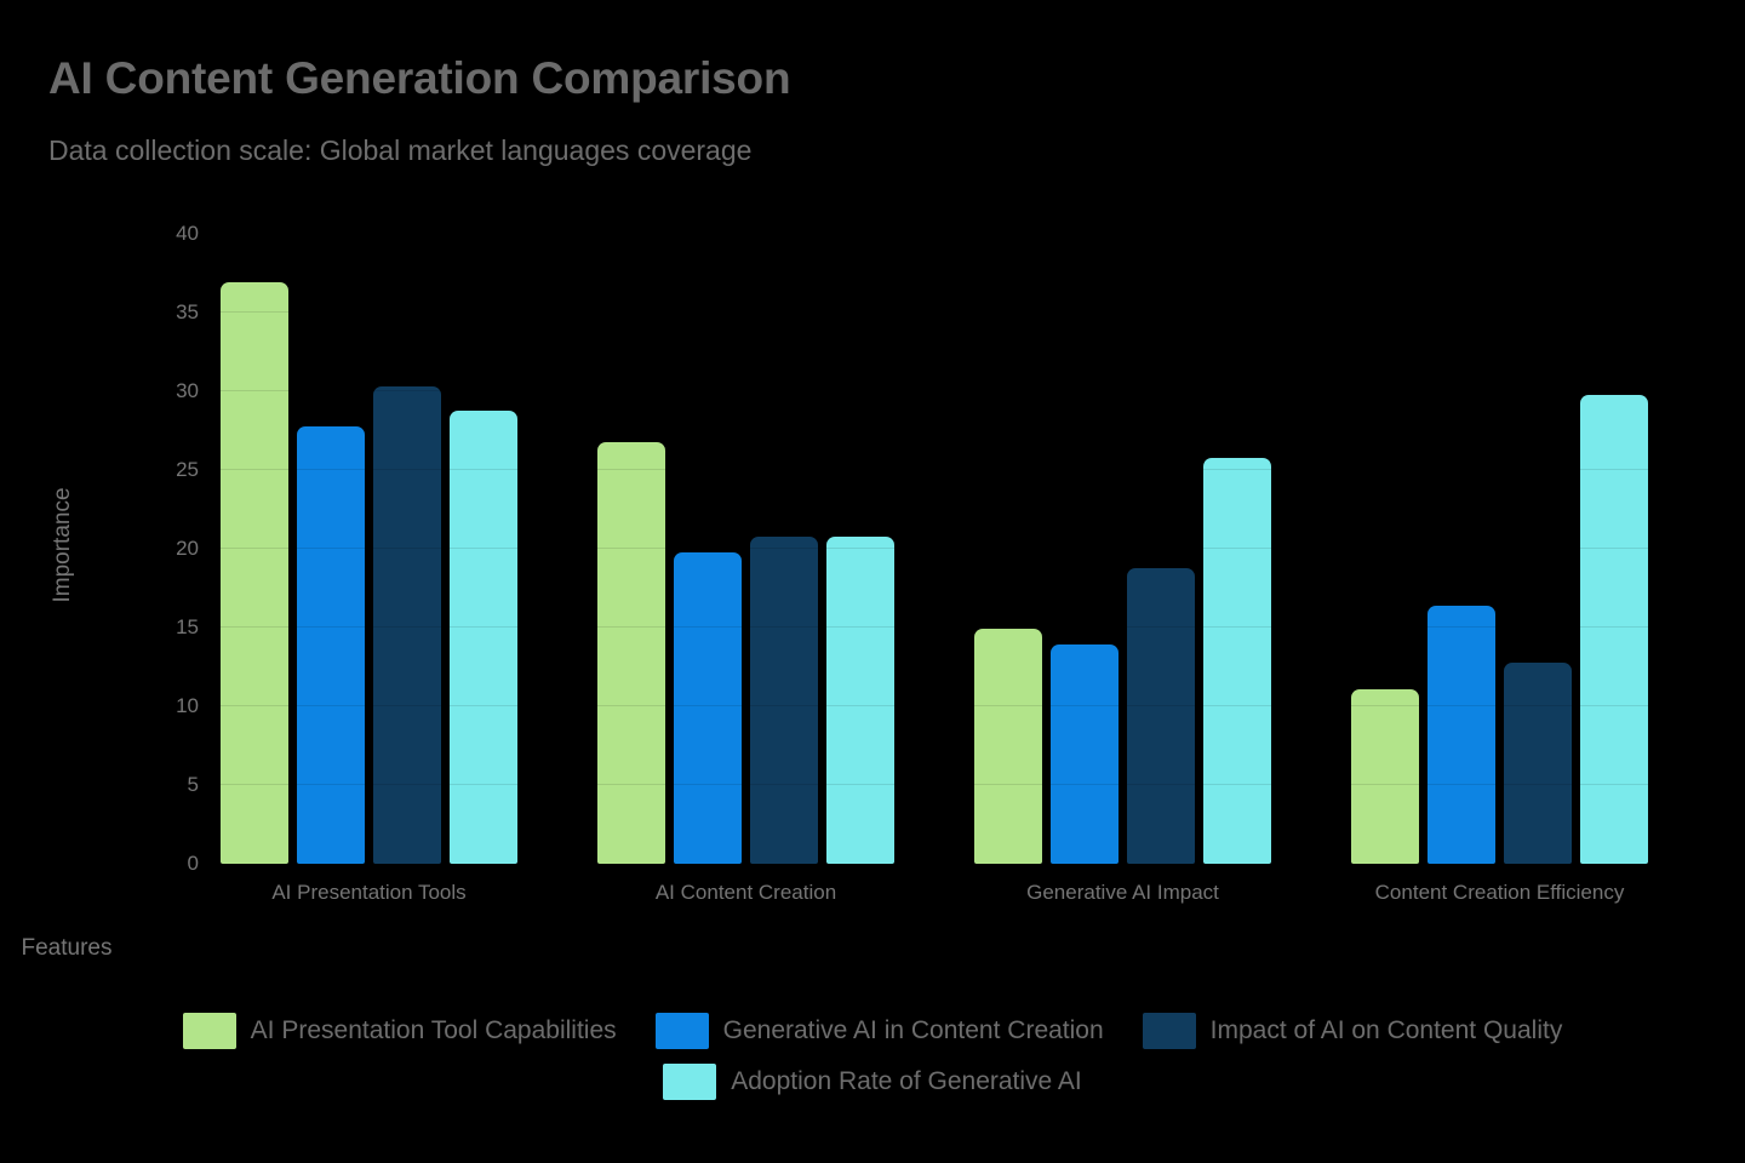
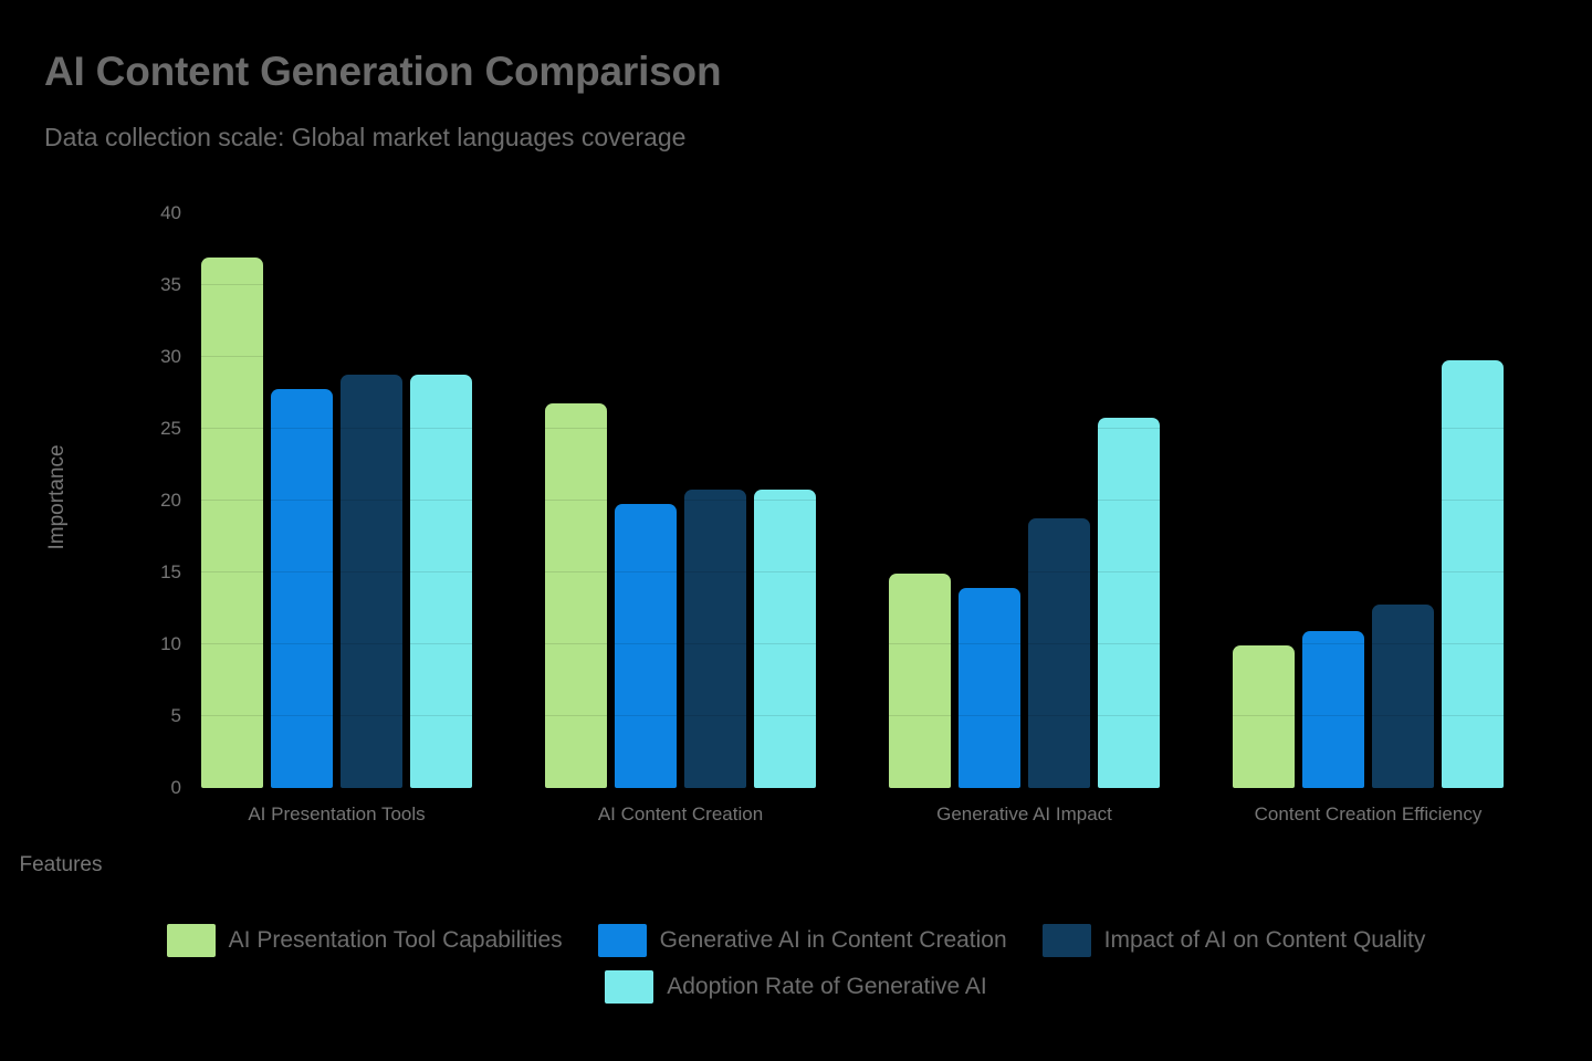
Impact of AI on Content Quality/AI Presentation Tools: 30.3 -> 28.8
AI Presentation Tool Capabilities/Content Creation Efficiency: 11.1 -> 9.9
Generative AI in Content Creation/Content Creation Efficiency: 16.4 -> 10.9
